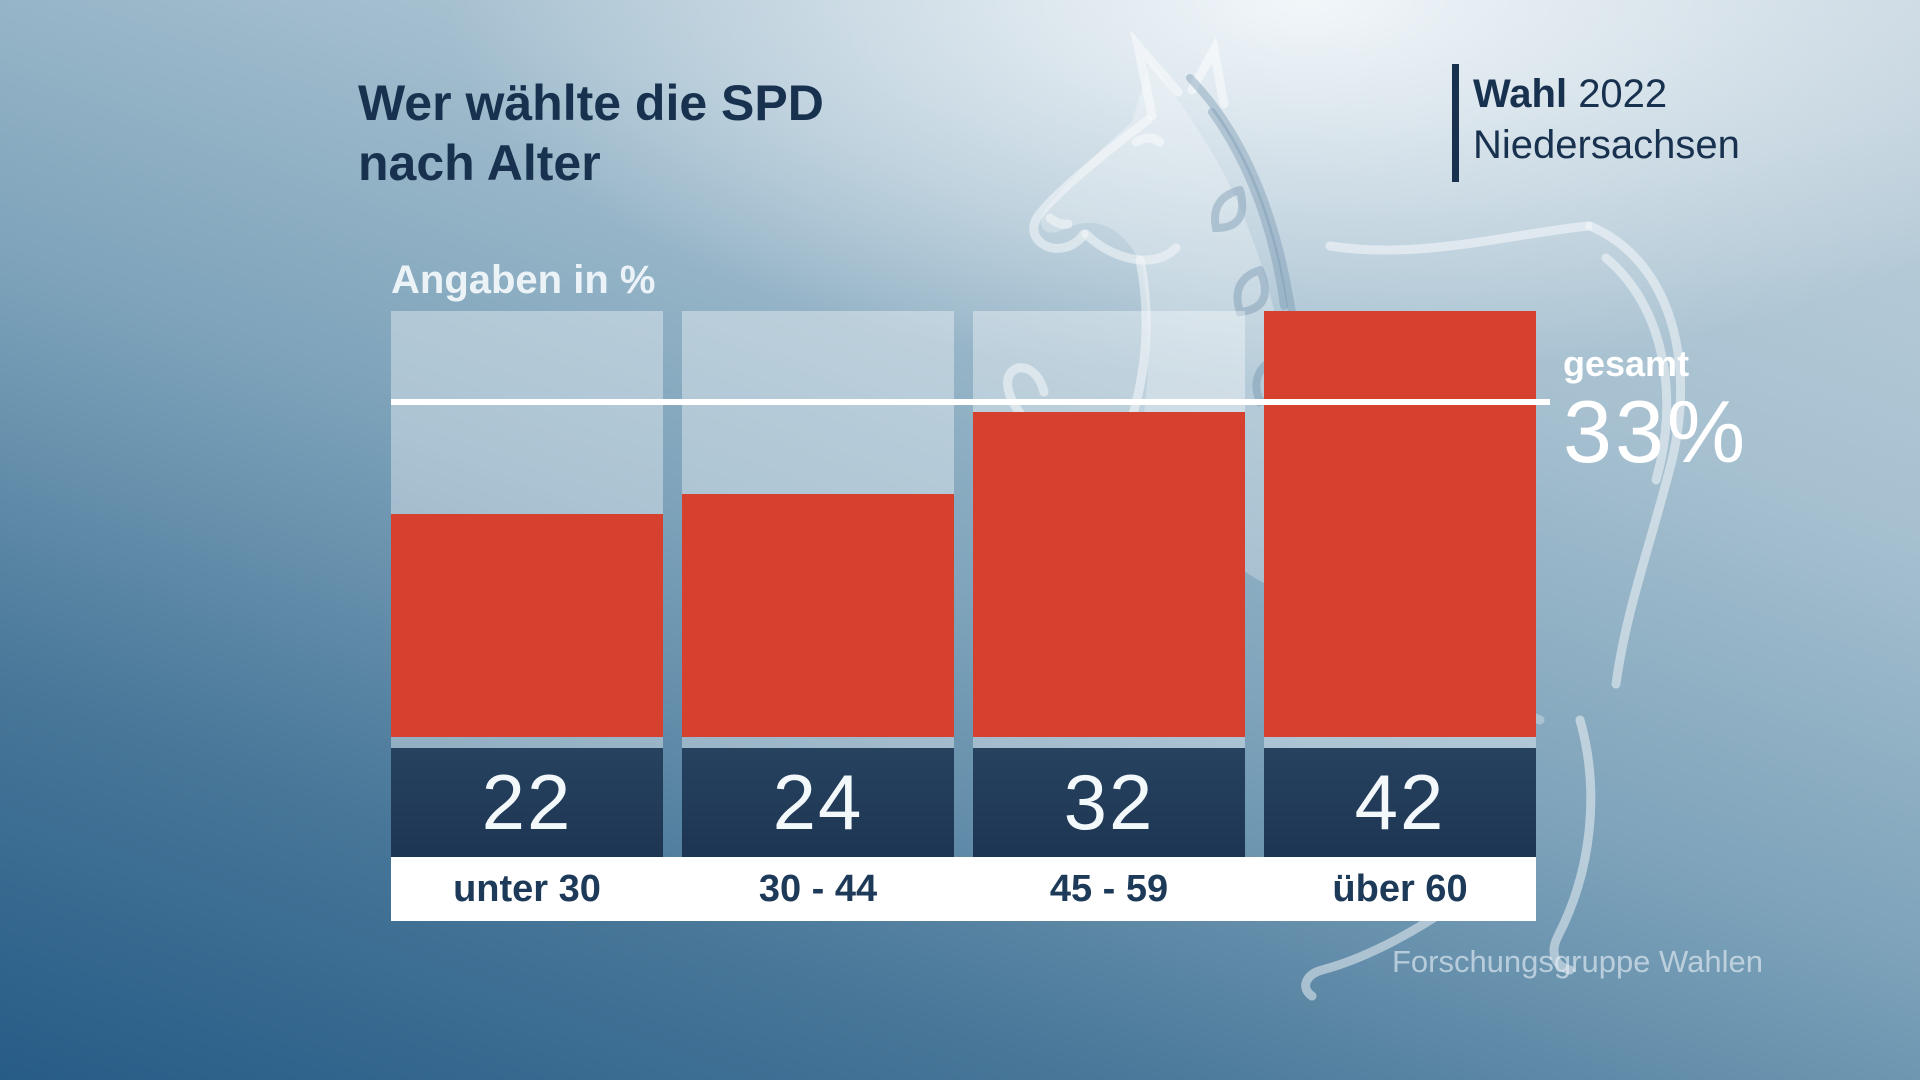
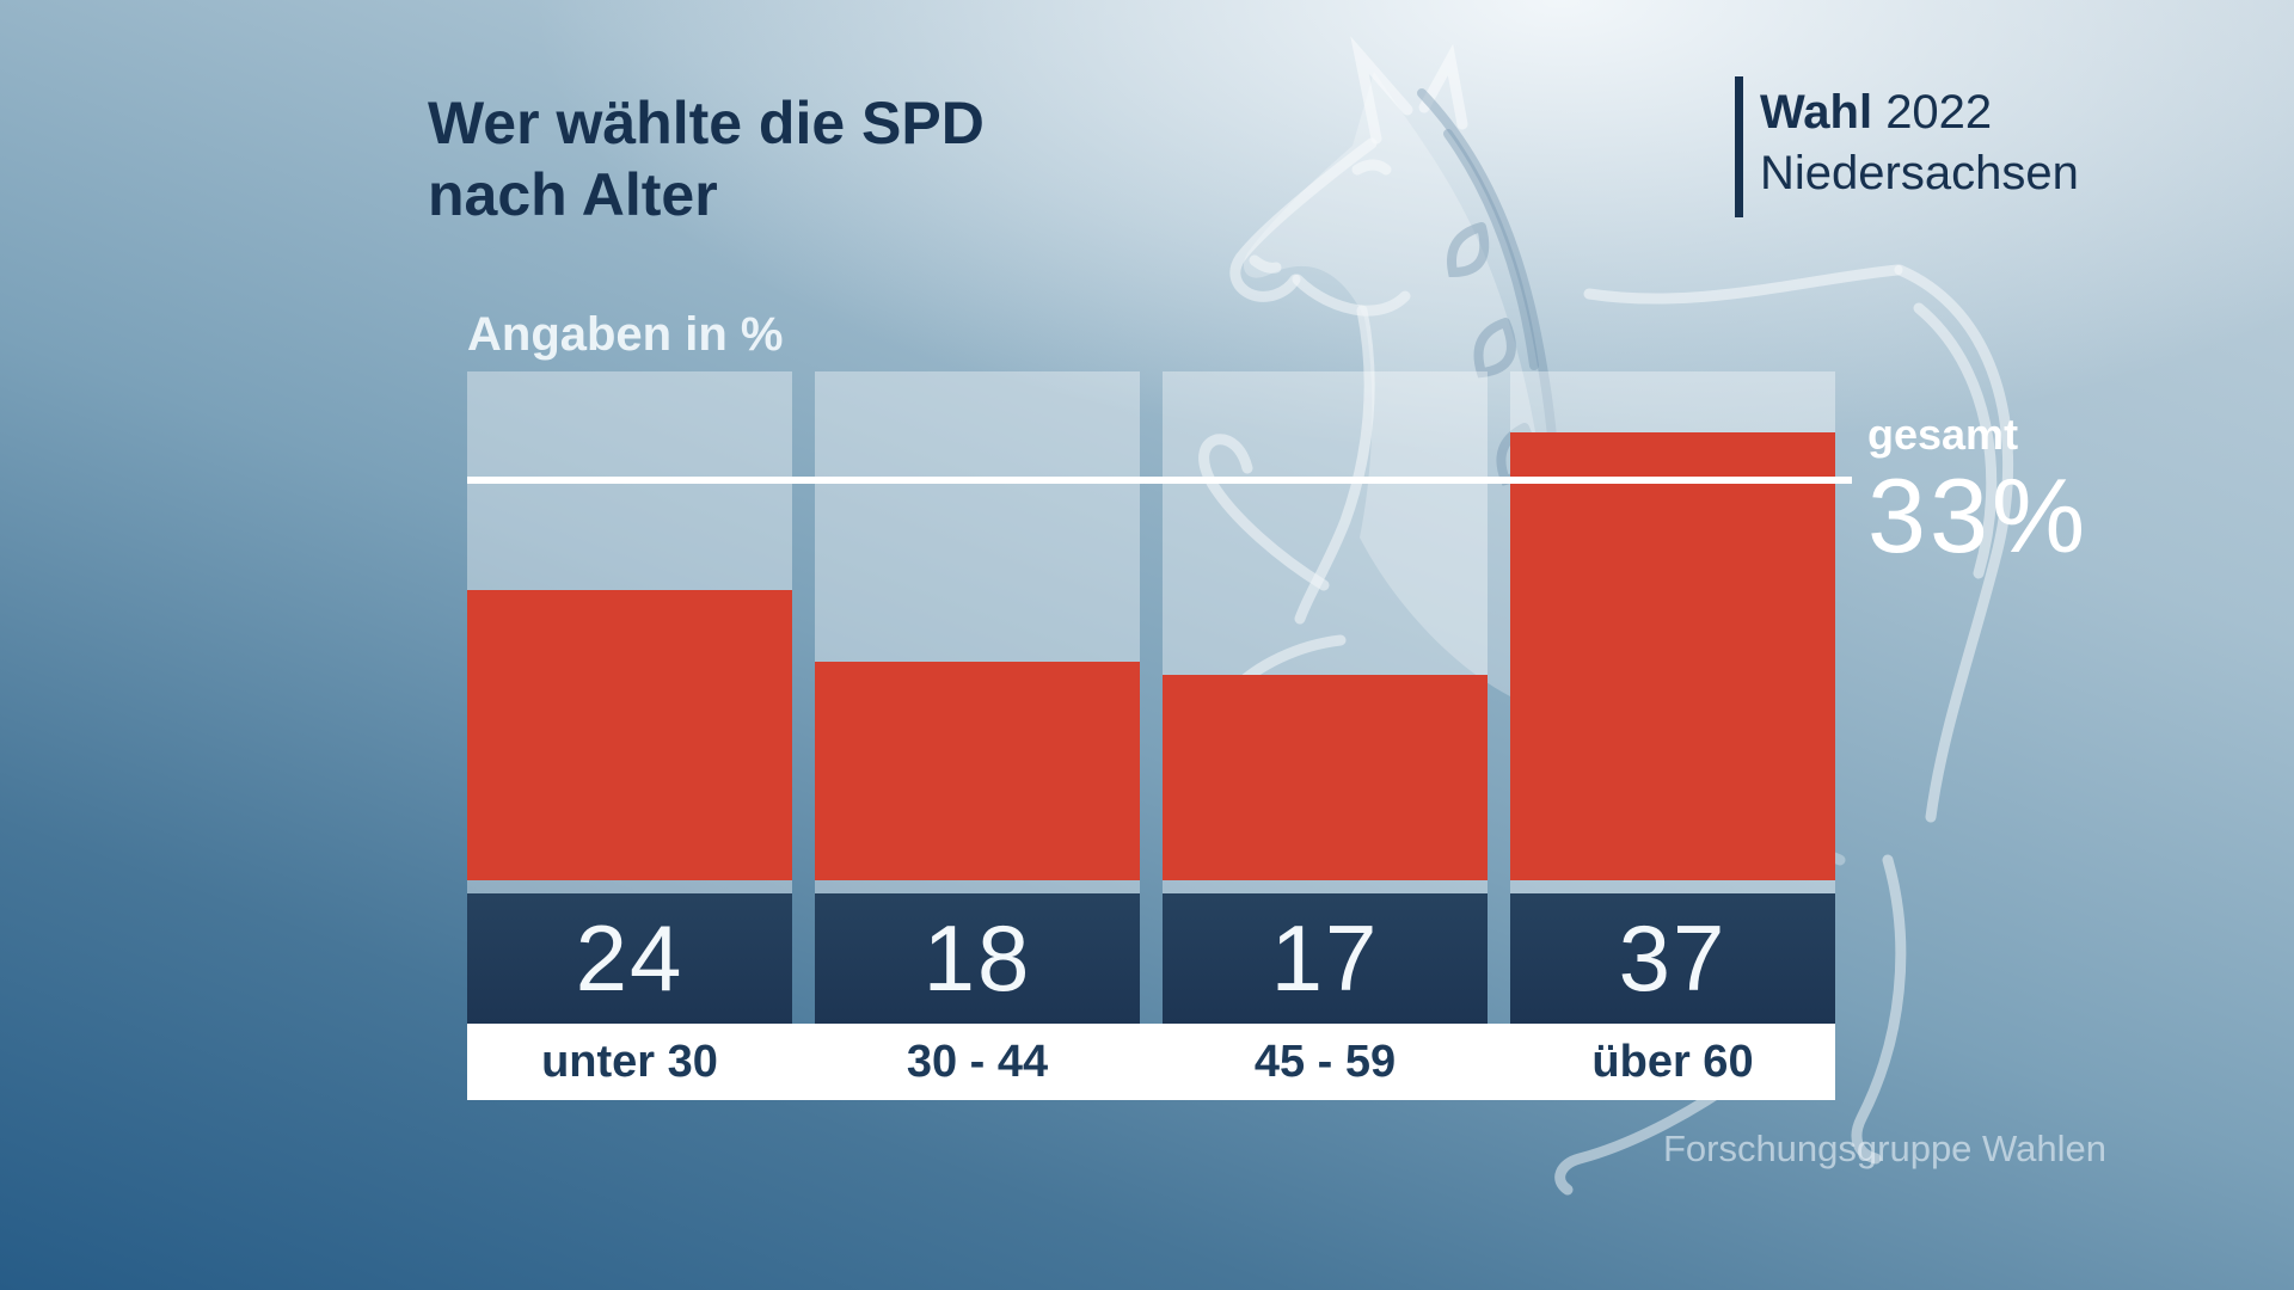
unter 30: 22 -> 24
30 - 44: 24 -> 18
45 - 59: 32 -> 17
über 60: 42 -> 37
